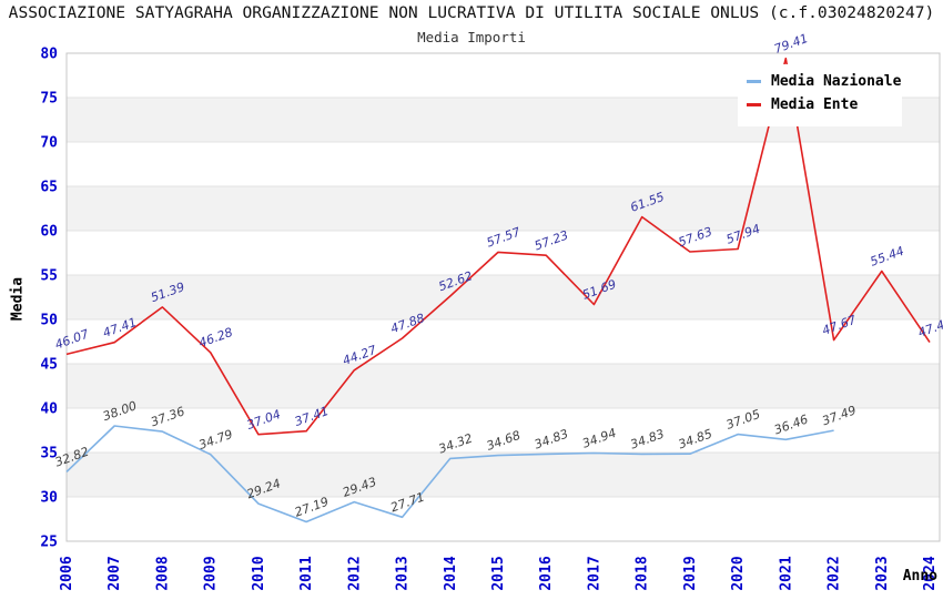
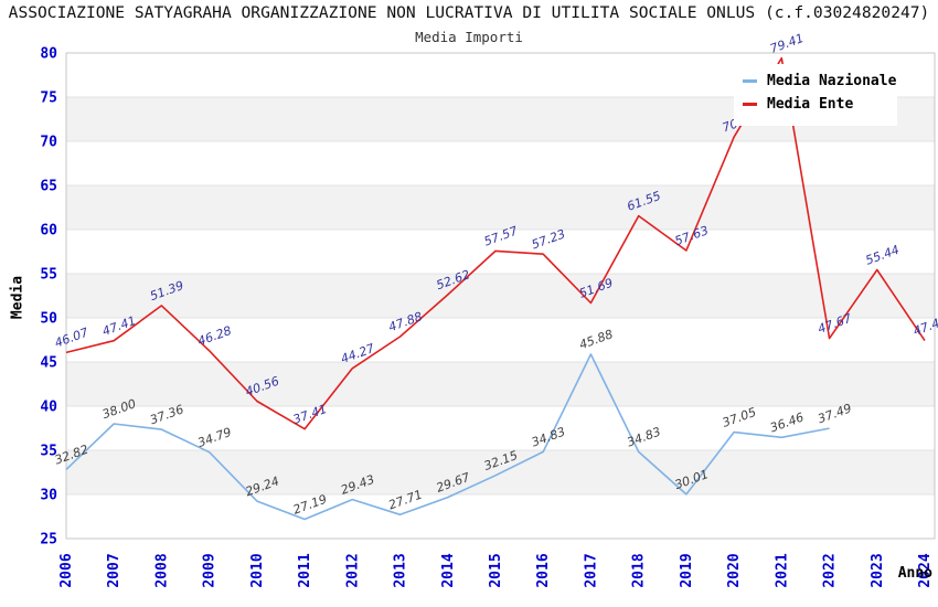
Media Ente/2010: 37.04 -> 40.56
Media Nazionale/2014: 34.32 -> 29.67
Media Nazionale/2015: 34.68 -> 32.15
Media Nazionale/2017: 34.94 -> 45.88
Media Nazionale/2019: 34.85 -> 30.01
Media Ente/2020: 57.94 -> 70.47
